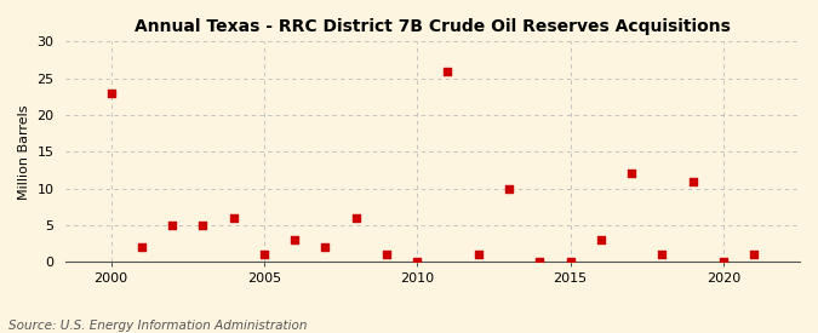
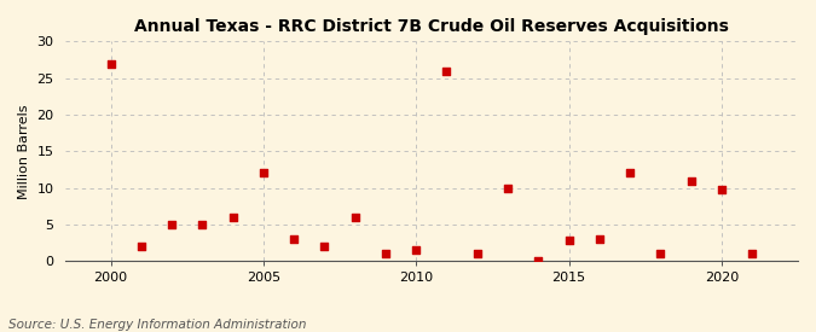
2000: 23.0 -> 27.0
2005: 1.0 -> 12.0
2010: 0.1 -> 1.6
2015: 0.1 -> 2.8
2020: 0.1 -> 9.8
